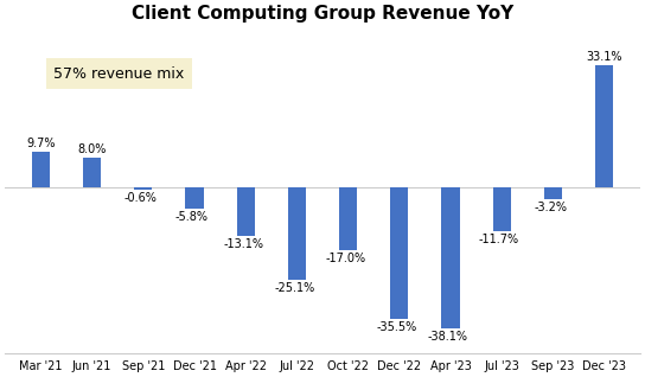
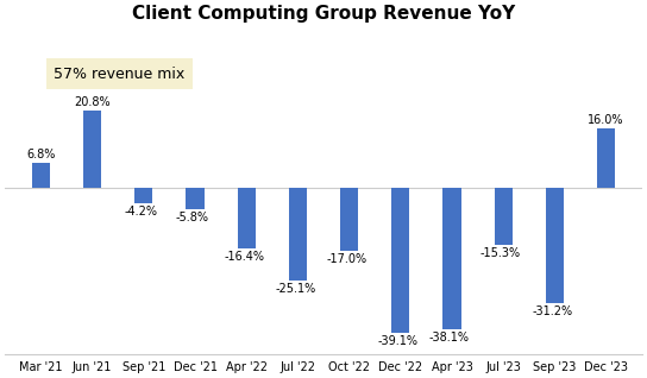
Mar '21: 9.7% -> 6.8%
Jun '21: 8.0% -> 20.8%
Sep '21: -0.6% -> -4.2%
Apr '22: -13.1% -> -16.4%
Dec '22: -35.5% -> -39.1%
Jul '23: -11.7% -> -15.3%
Sep '23: -3.2% -> -31.2%
Dec '23: 33.1% -> 16.0%
